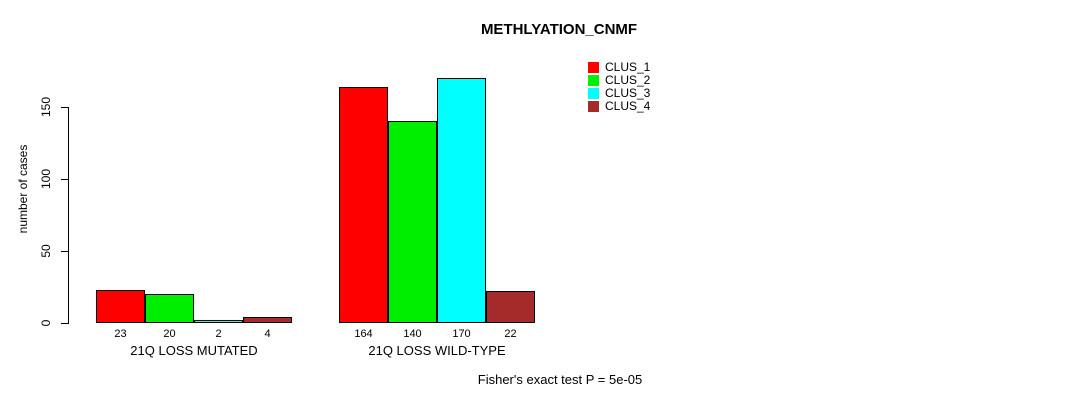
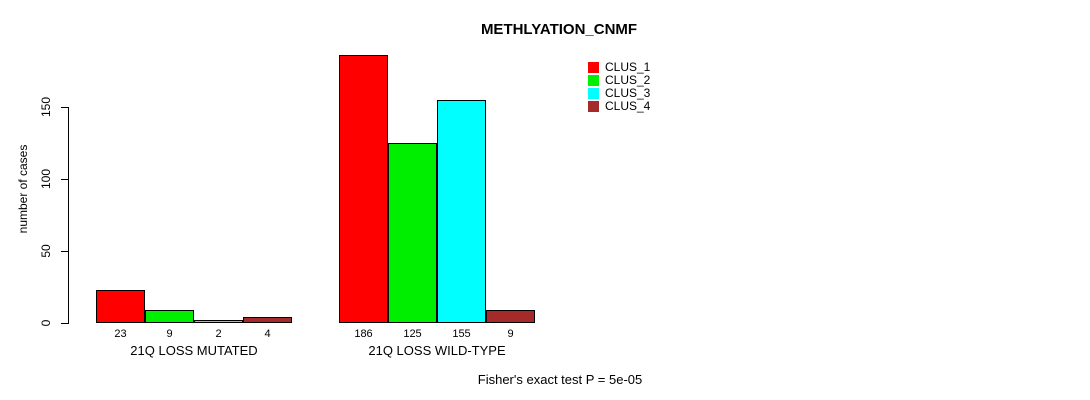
CLUS_2/21Q LOSS MUTATED: 20 -> 9
CLUS_1/21Q LOSS WILD-TYPE: 164 -> 186
CLUS_2/21Q LOSS WILD-TYPE: 140 -> 125
CLUS_3/21Q LOSS WILD-TYPE: 170 -> 155
CLUS_4/21Q LOSS WILD-TYPE: 22 -> 9
